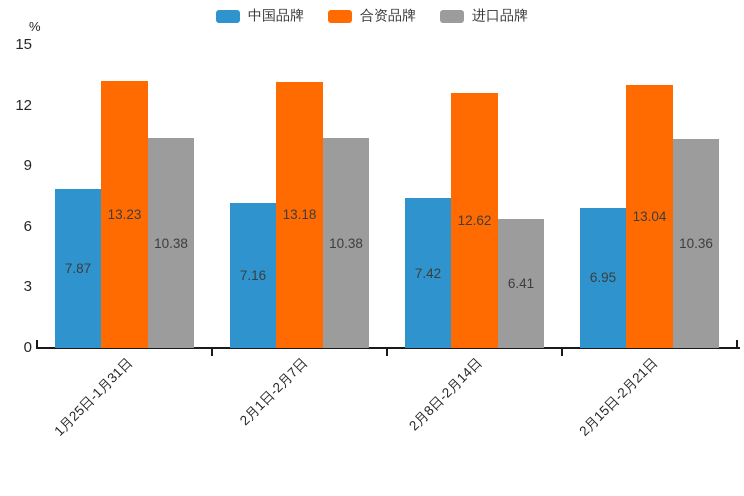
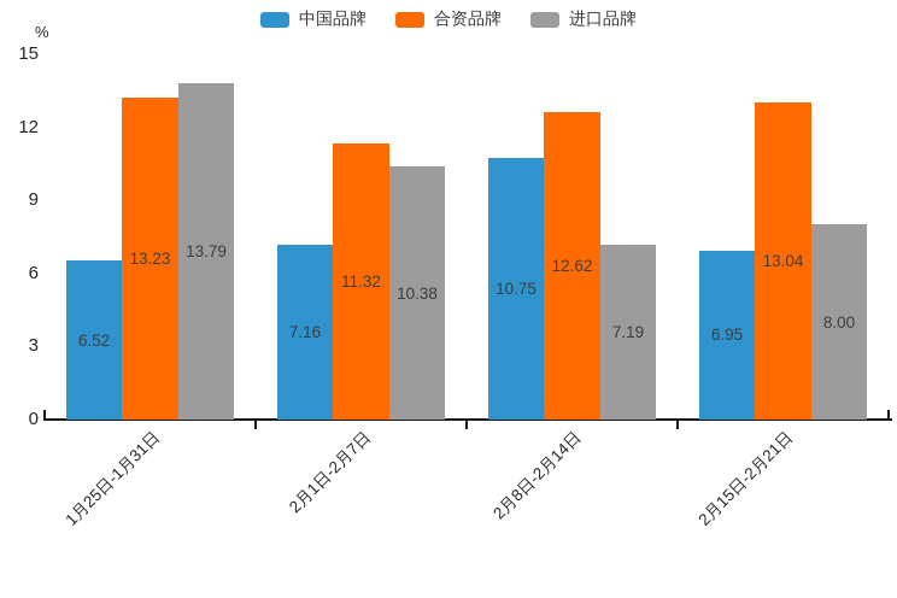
中国品牌/1月25日-1月31日: 7.87 -> 6.52
进口品牌/1月25日-1月31日: 10.38 -> 13.79
合资品牌/2月1日-2月7日: 13.18 -> 11.32
中国品牌/2月8日-2月14日: 7.42 -> 10.75
进口品牌/2月8日-2月14日: 6.41 -> 7.19
进口品牌/2月15日-2月21日: 10.36 -> 8.00
